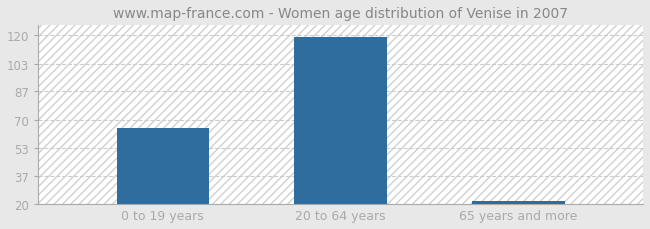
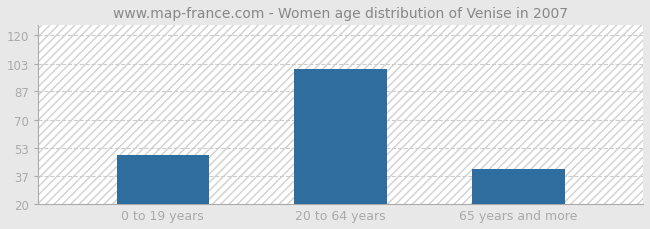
0 to 19 years: 65 -> 49
20 to 64 years: 119 -> 100
65 years and more: 22 -> 41
